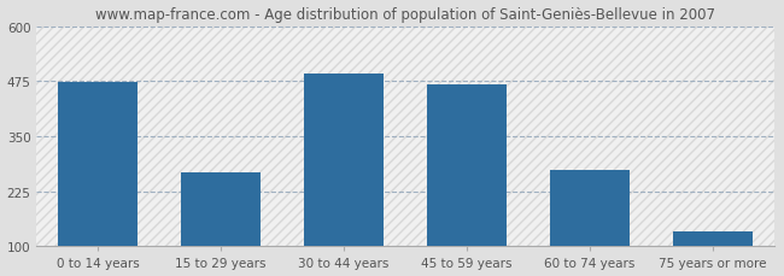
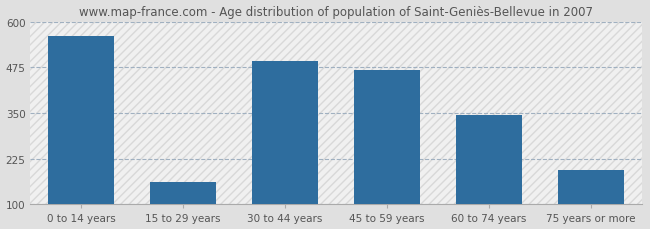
0 to 14 years: 473 -> 560
15 to 29 years: 268 -> 160
60 to 74 years: 272 -> 345
75 years or more: 133 -> 195
